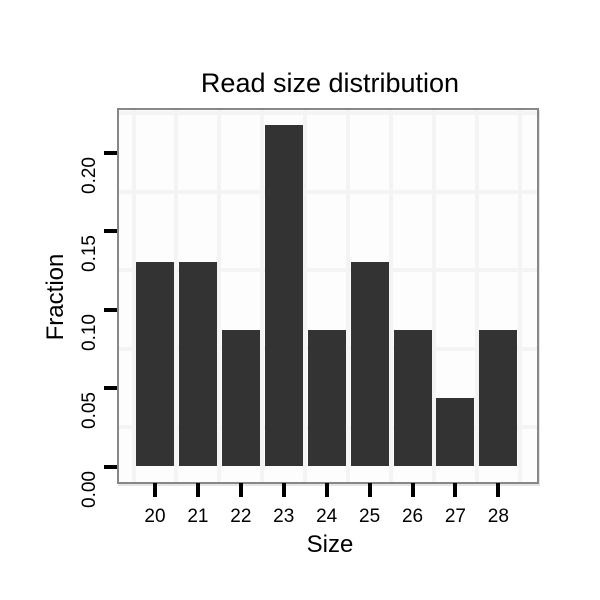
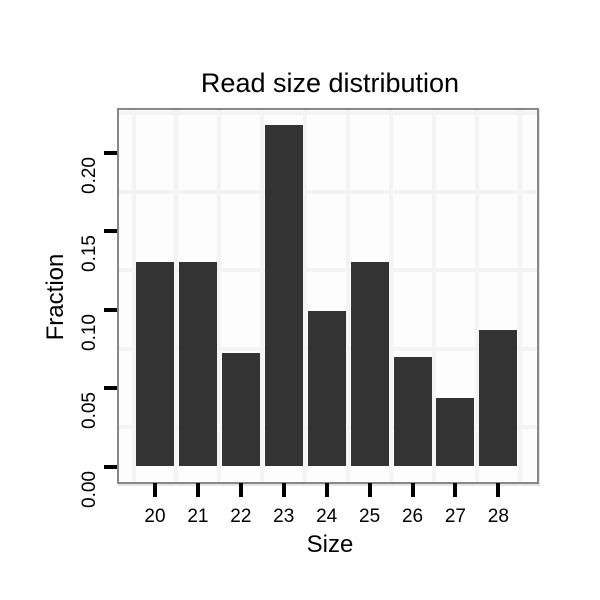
22: 0.087 -> 0.072
24: 0.087 -> 0.099
26: 0.087 -> 0.070
